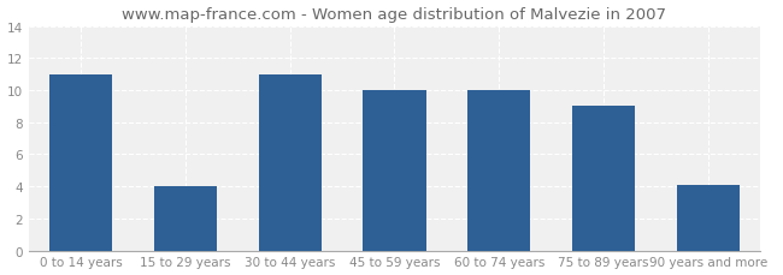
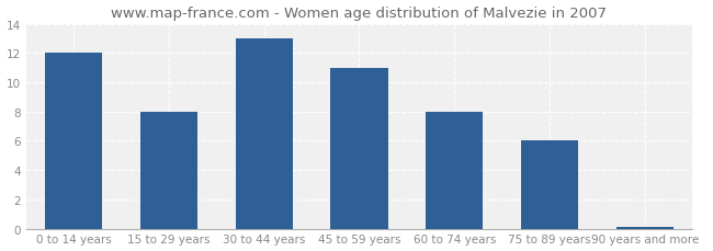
0 to 14 years: 11.0 -> 12.0
15 to 29 years: 4.0 -> 8.0
30 to 44 years: 11.0 -> 13.0
45 to 59 years: 10.0 -> 11.0
60 to 74 years: 10.0 -> 8.0
75 to 89 years: 9.0 -> 6.0
90 years and more: 4.1 -> 0.1
